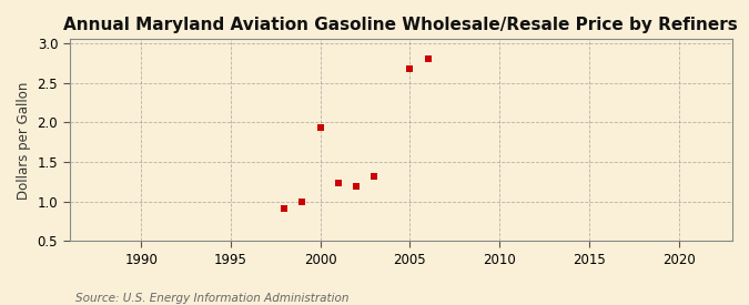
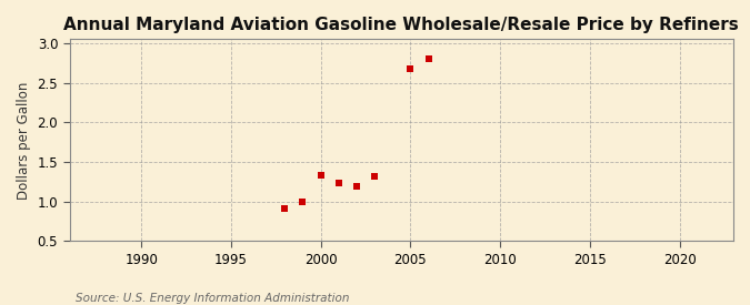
2000: 1.94 -> 1.33
